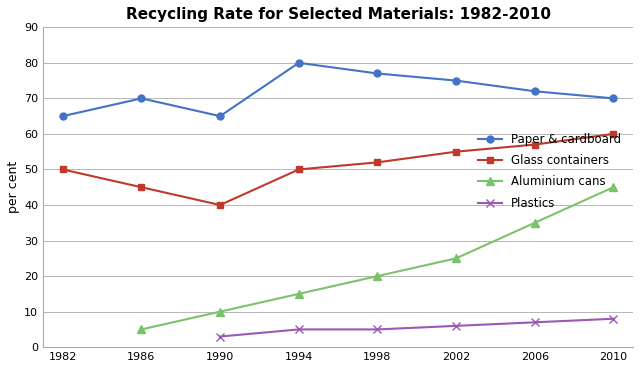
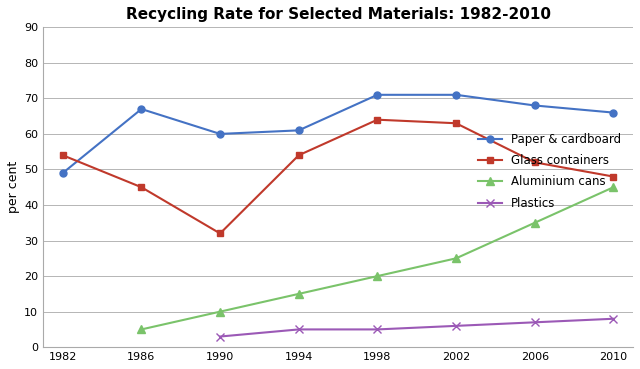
Paper & cardboard/1982: 65 -> 49
Glass containers/1982: 50 -> 54
Paper & cardboard/1986: 70 -> 67
Paper & cardboard/1990: 65 -> 60
Glass containers/1990: 40 -> 32
Paper & cardboard/1994: 80 -> 61
Glass containers/1994: 50 -> 54
Paper & cardboard/1998: 77 -> 71
Glass containers/1998: 52 -> 64
Paper & cardboard/2002: 75 -> 71
Glass containers/2002: 55 -> 63
Paper & cardboard/2006: 72 -> 68
Glass containers/2006: 57 -> 52
Paper & cardboard/2010: 70 -> 66
Glass containers/2010: 60 -> 48
